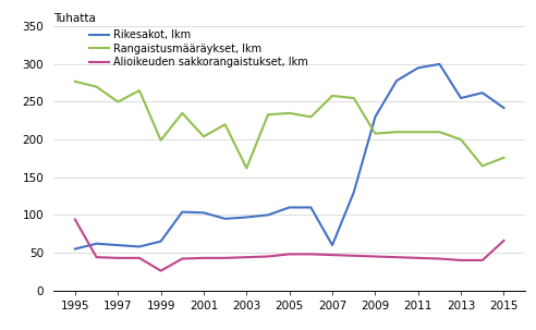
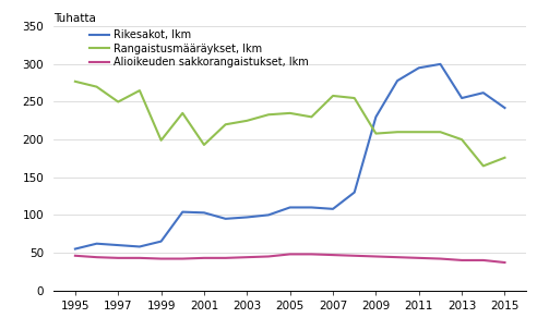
Alioikeuden sakkorangaistukset, lkm/1995: 94 -> 46
Alioikeuden sakkorangaistukset, lkm/1999: 26 -> 42
Rangaistusmääräykset, lkm/2001: 204 -> 193
Rangaistusmääräykset, lkm/2003: 162 -> 225
Rikesakot, lkm/2007: 60 -> 108
Alioikeuden sakkorangaistukset, lkm/2015: 66 -> 37
